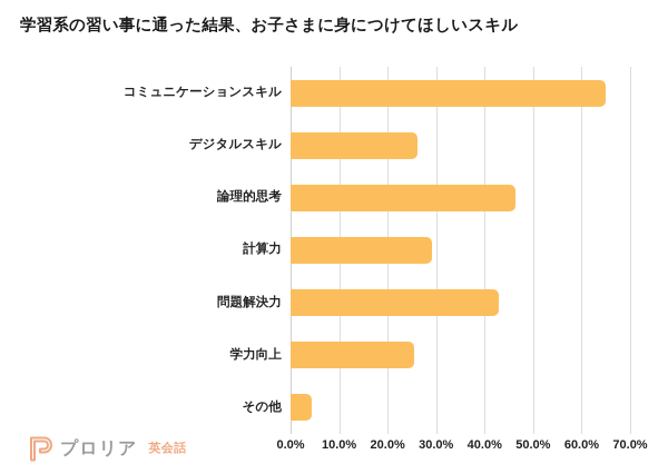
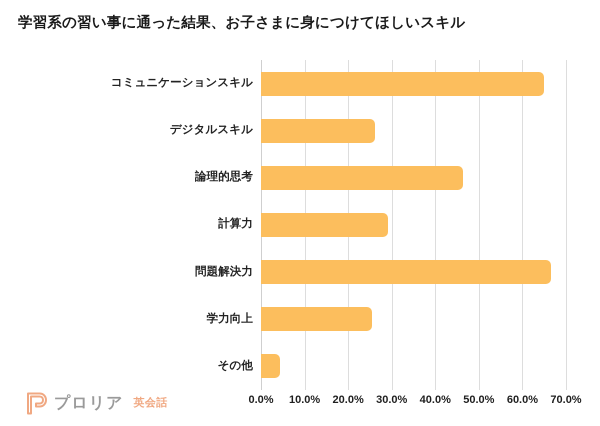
問題解決力: 43% -> 67%
